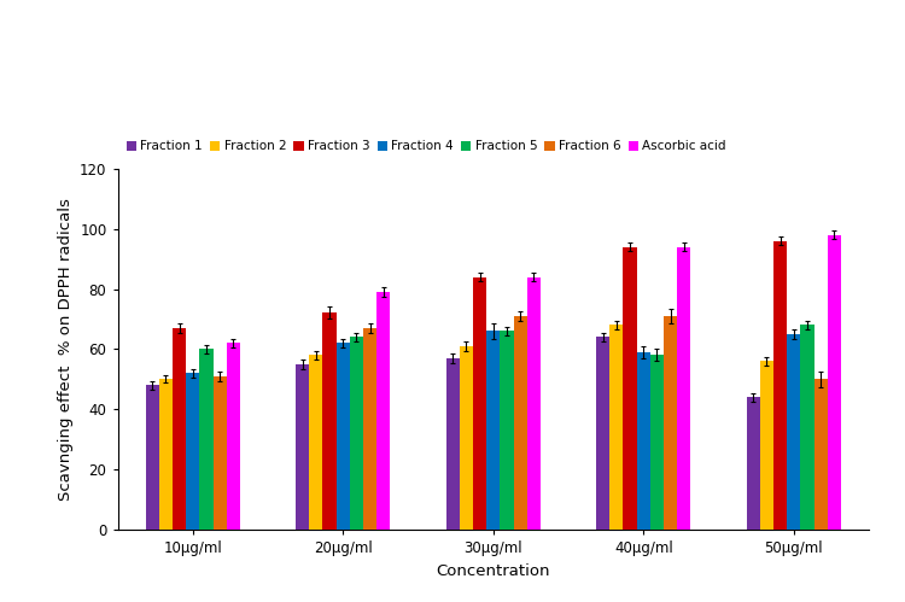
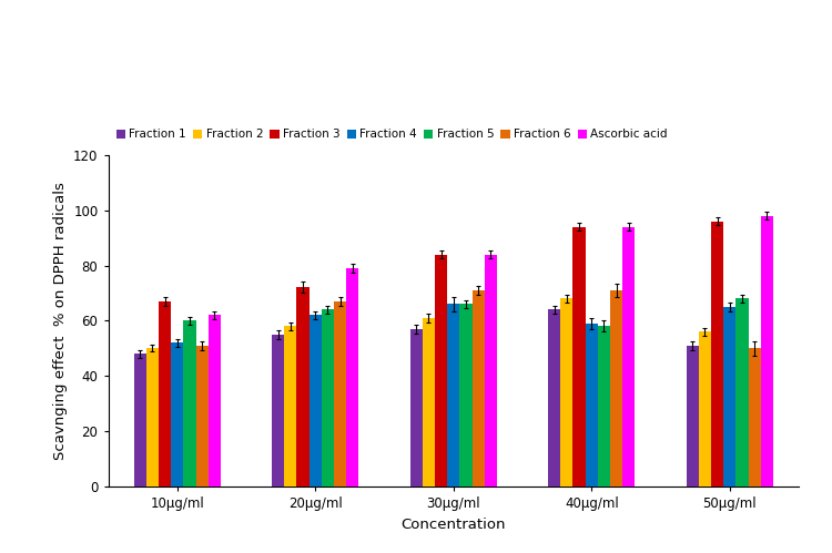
Fraction 1/50µg/ml: 44 -> 51
